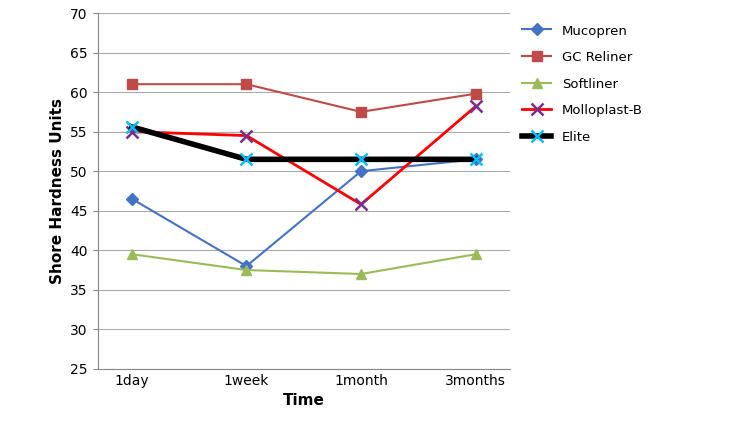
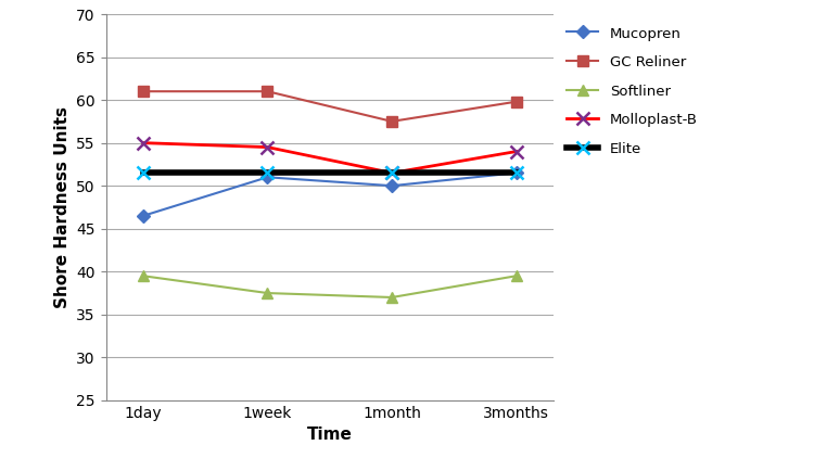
Elite/1day: 55.6 -> 51.5
Mucopren/1week: 38.0 -> 51.0
Molloplast-B/1month: 45.8 -> 51.5
Molloplast-B/3months: 58.2 -> 54.0
